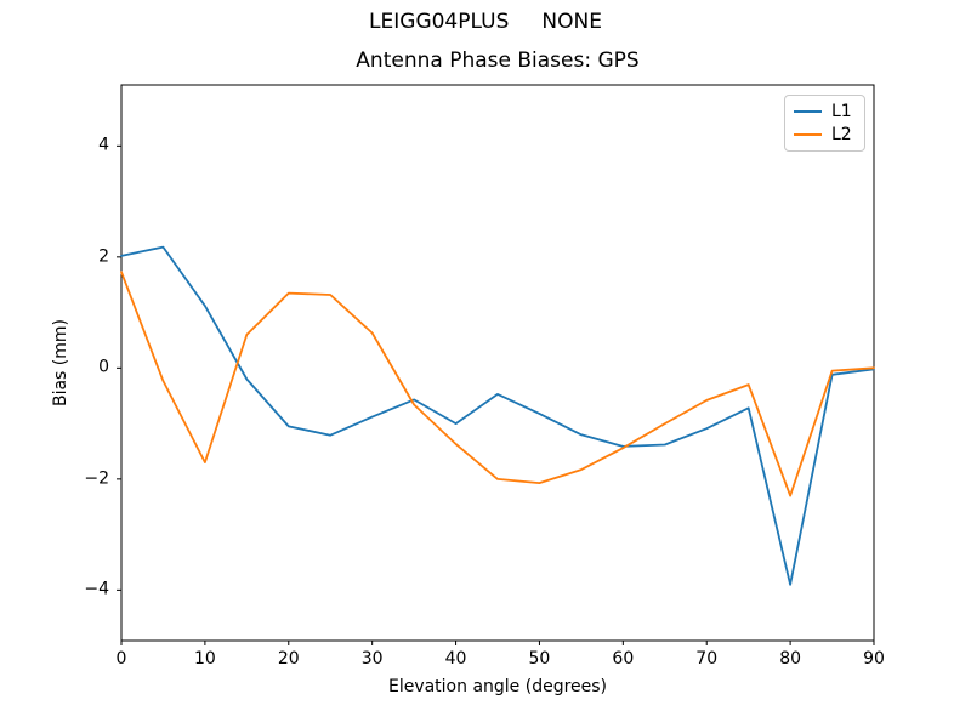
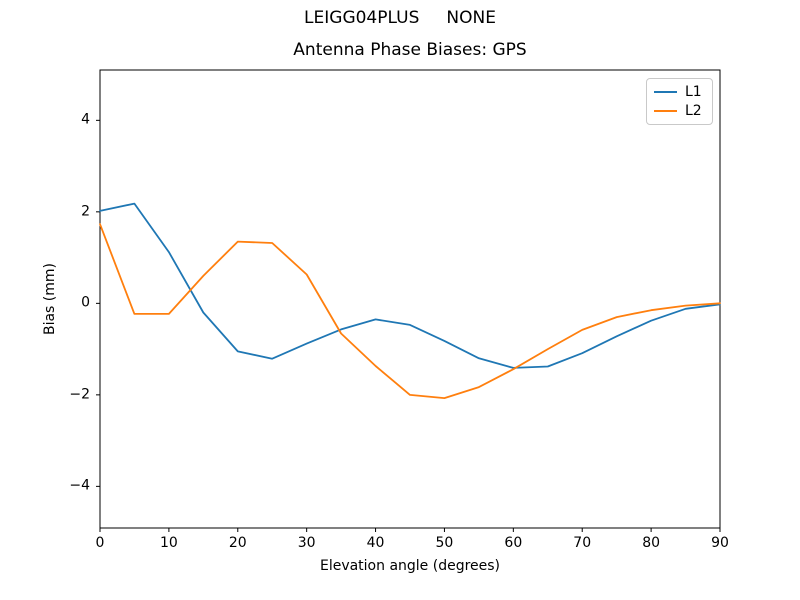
L2/10: -1.7 -> -0.2
L1/40: -1.0 -> -0.3
L1/80: -3.9 -> -0.4
L2/80: -2.3 -> -0.1
